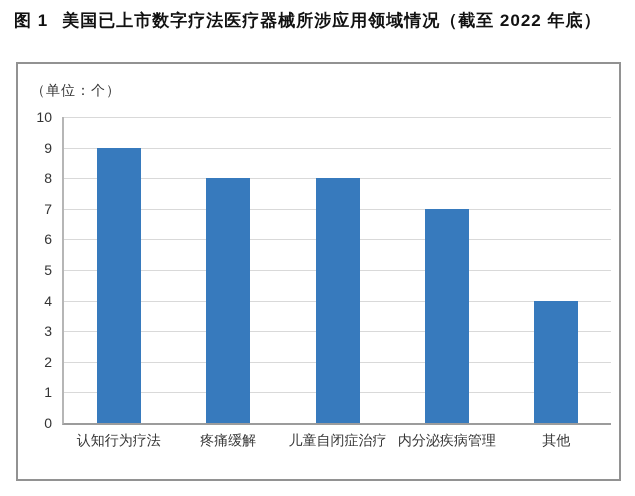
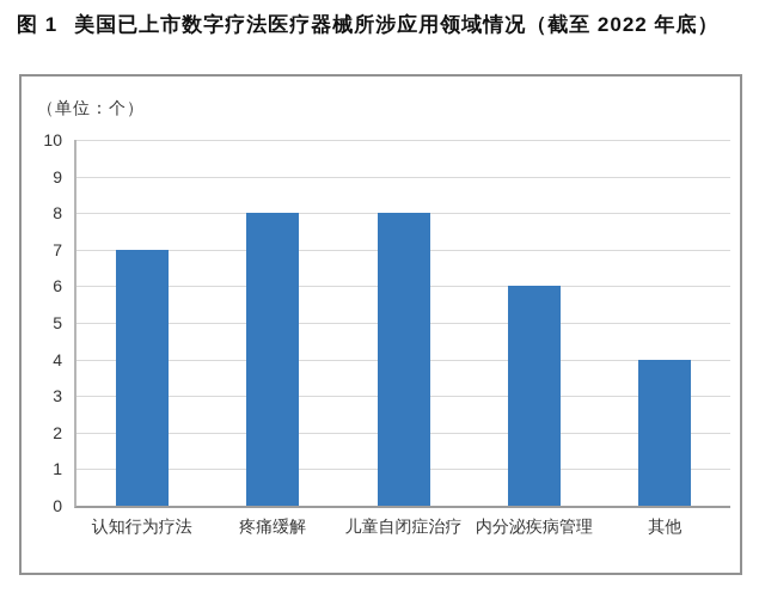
认知行为疗法: 9 -> 7
内分泌疾病管理: 7 -> 6
